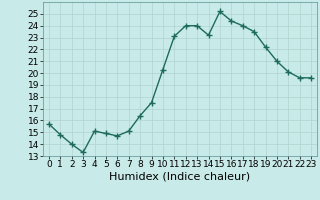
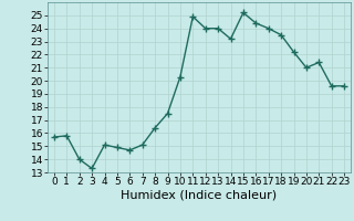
1: 14.8 -> 15.8
11: 23.1 -> 24.9
21: 20.1 -> 21.4
